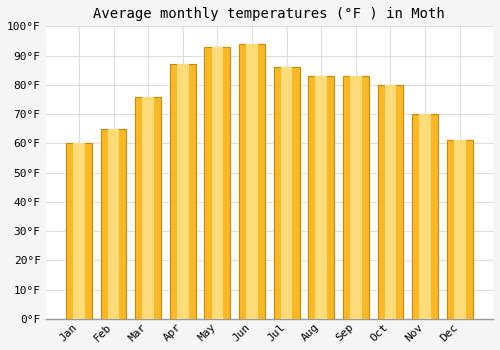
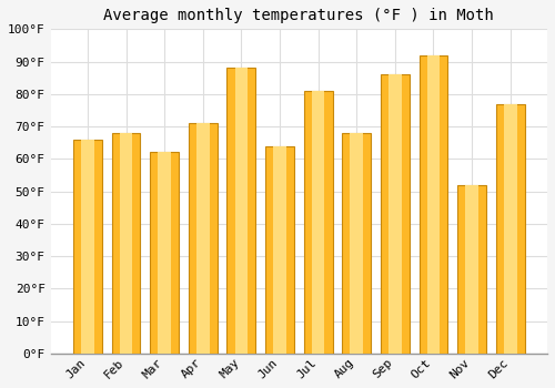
Jan: 60°F -> 66°F
Feb: 65°F -> 68°F
Mar: 76°F -> 62°F
Apr: 87°F -> 71°F
May: 93°F -> 88°F
Jun: 94°F -> 64°F
Jul: 86°F -> 81°F
Aug: 83°F -> 68°F
Sep: 83°F -> 86°F
Oct: 80°F -> 92°F
Nov: 70°F -> 52°F
Dec: 61°F -> 77°F
